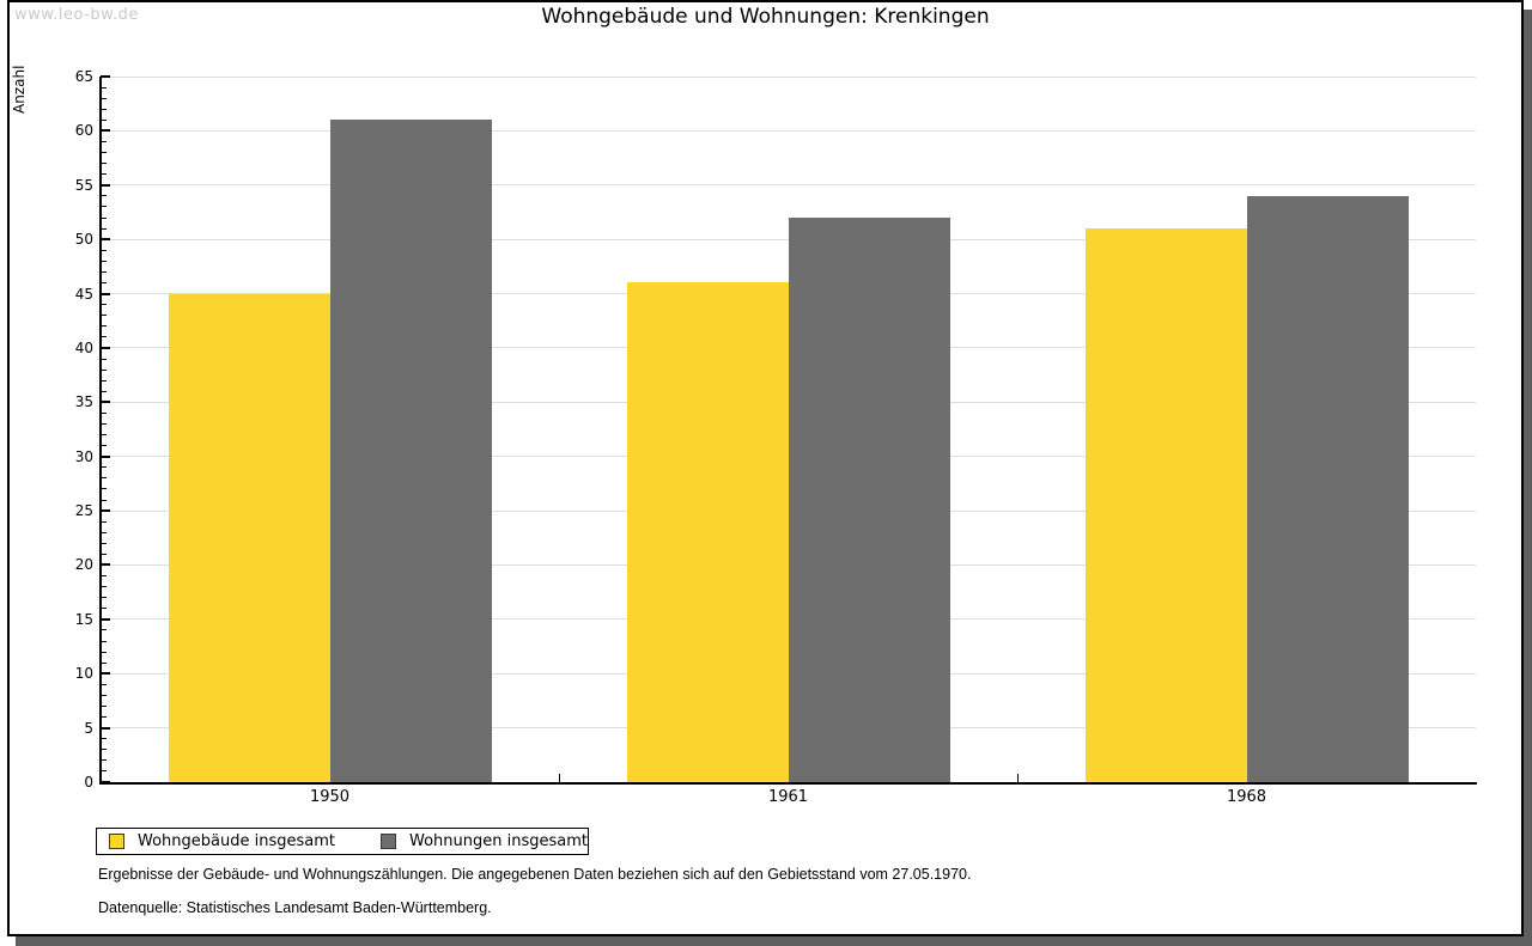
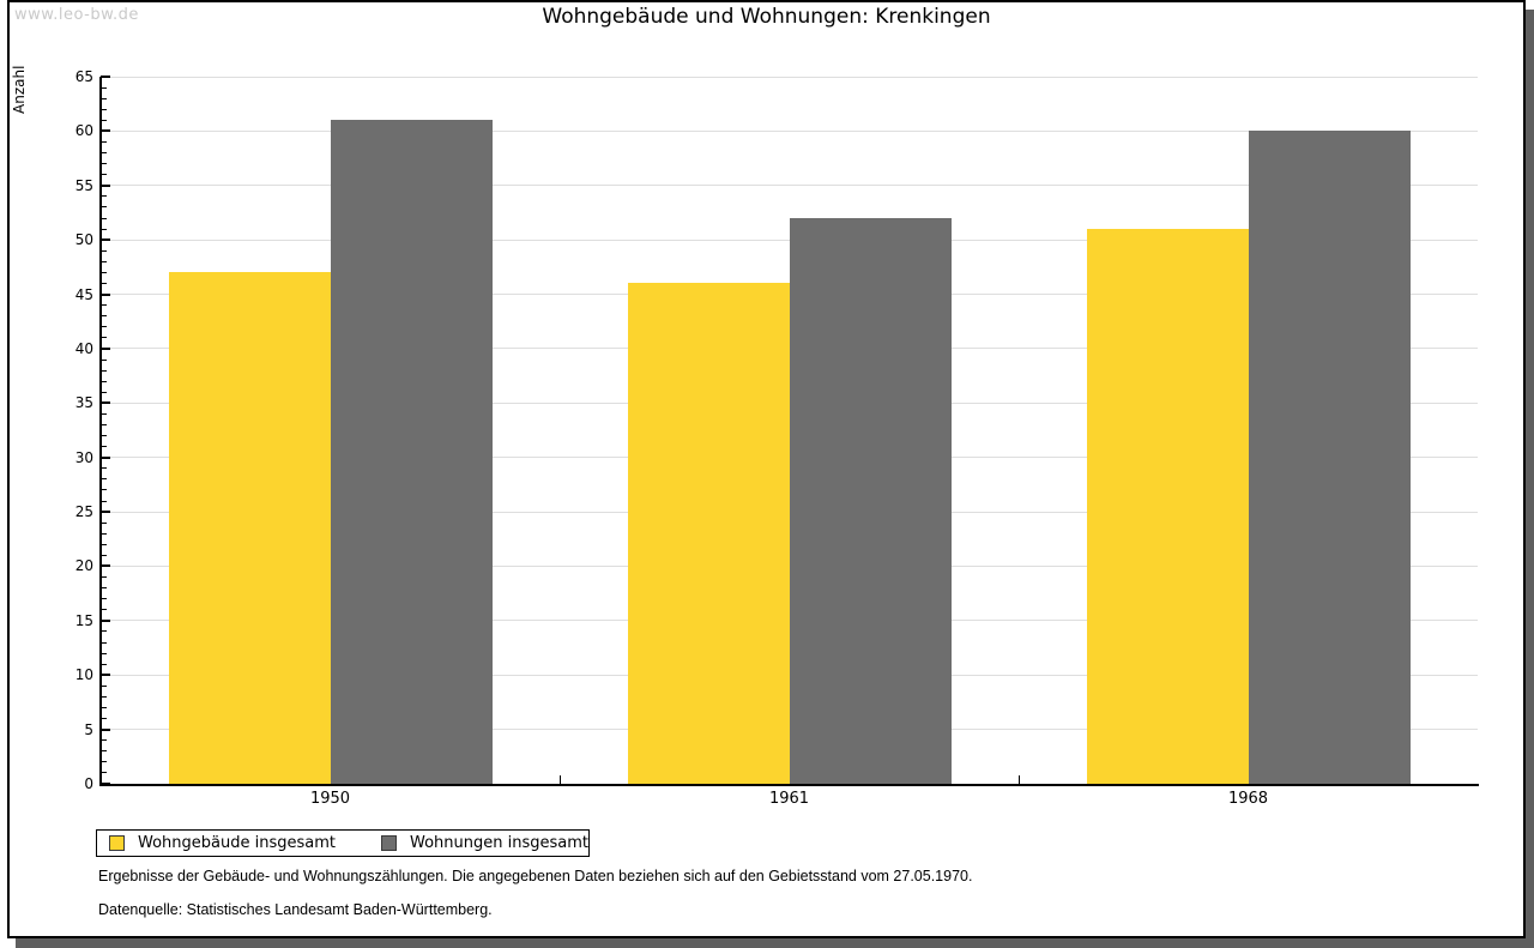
Wohngebäude insgesamt/1950: 45 -> 47
Wohnungen insgesamt/1968: 54 -> 60
